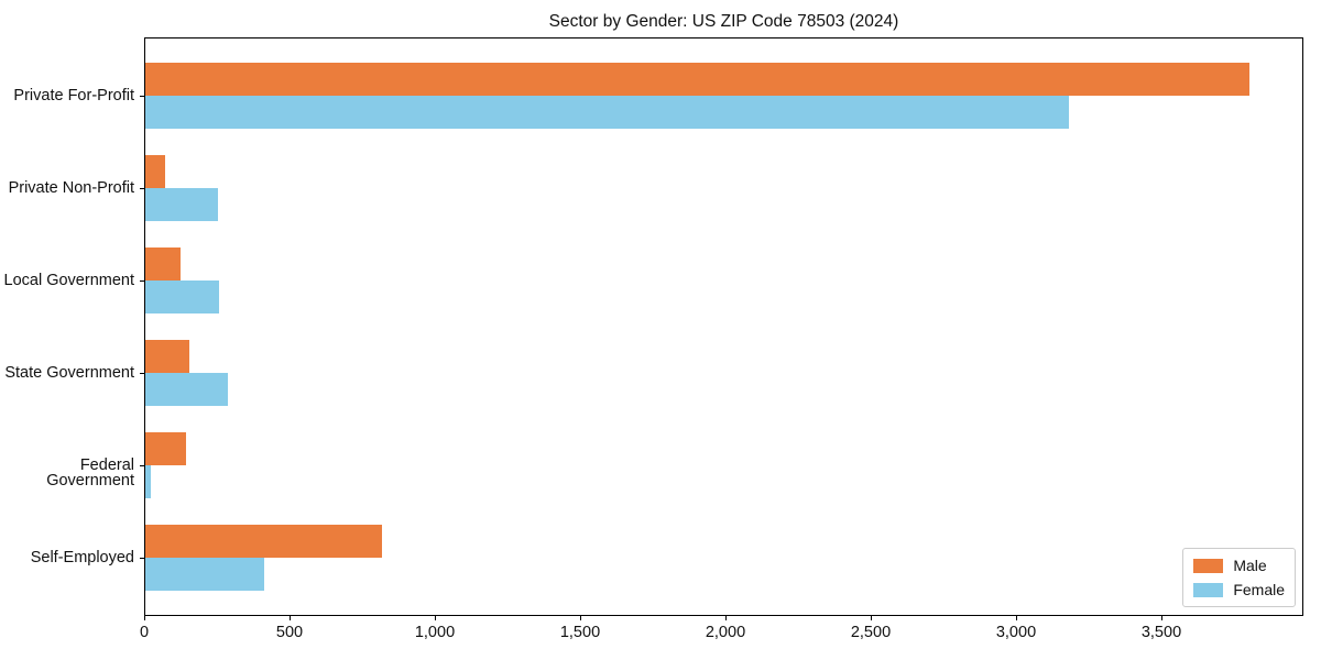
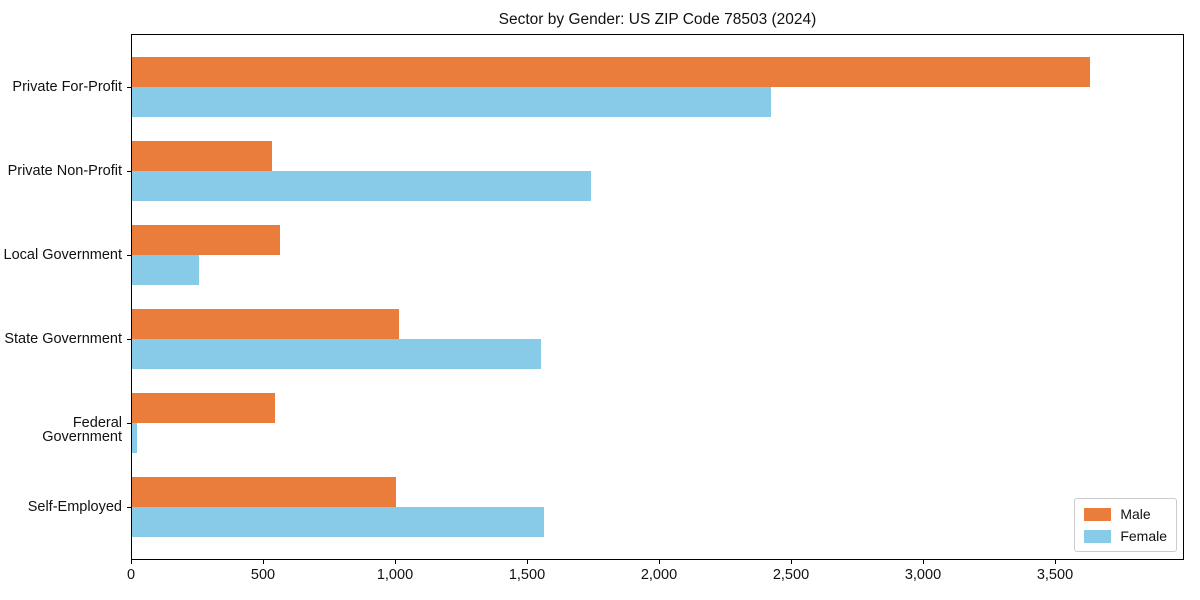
Male/Private For-Profit: 3800 -> 3630
Female/Private For-Profit: 3180 -> 2420
Male/Private Non-Profit: 70 -> 530
Female/Private Non-Profit: 250 -> 1740
Male/Local Government: 120 -> 560
Male/State Government: 150 -> 1010
Female/State Government: 280 -> 1550
Male/Federal Government: 140 -> 540
Male/Self-Employed: 820 -> 1000
Female/Self-Employed: 410 -> 1560
